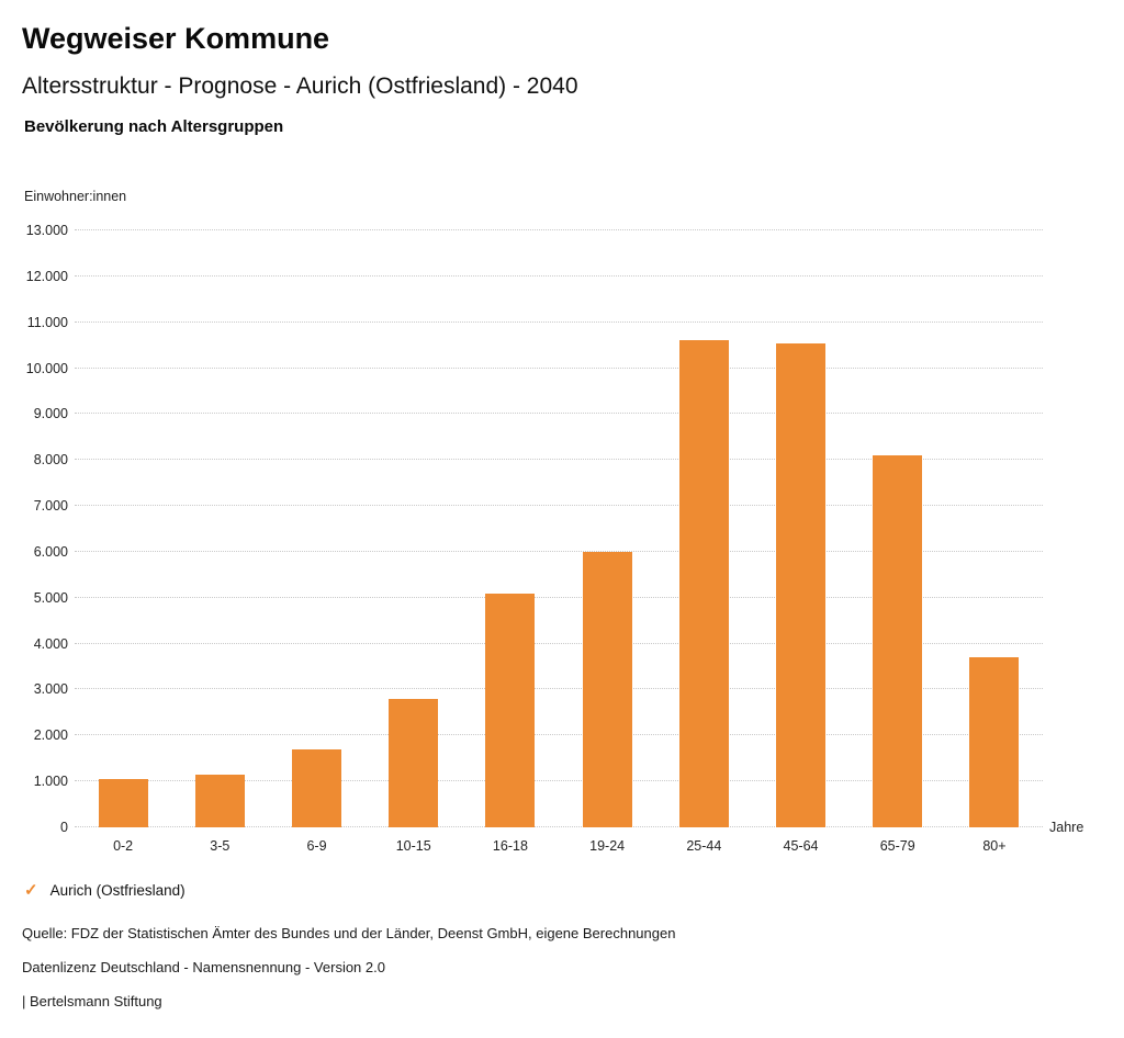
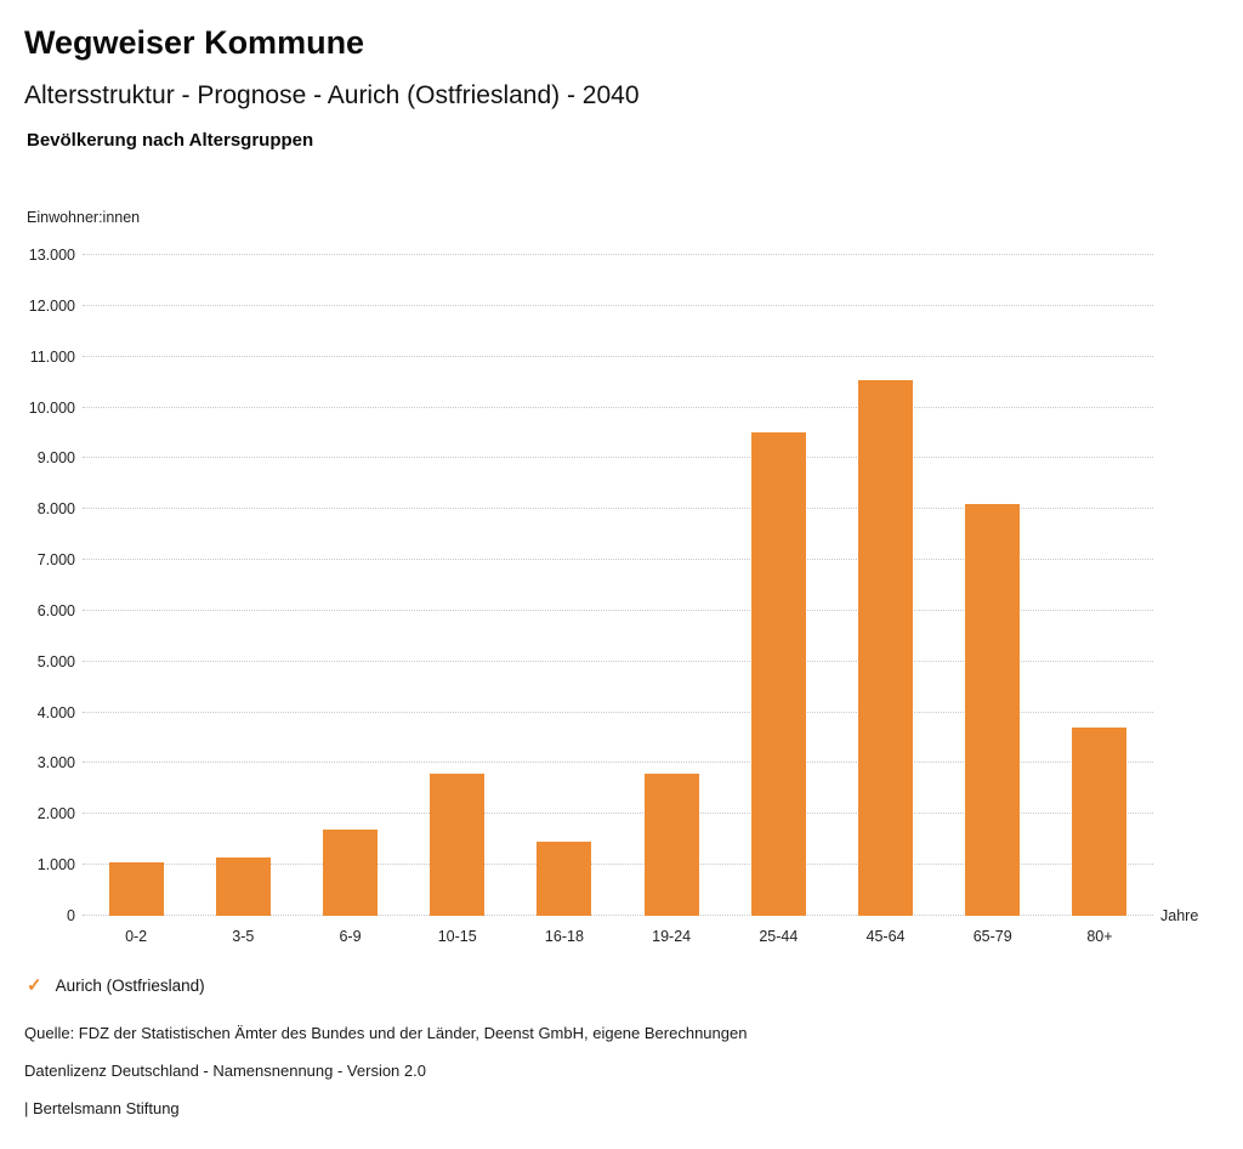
16-18: 5100 -> 1400
19-24: 6000 -> 2800
25-44: 10600 -> 9500
